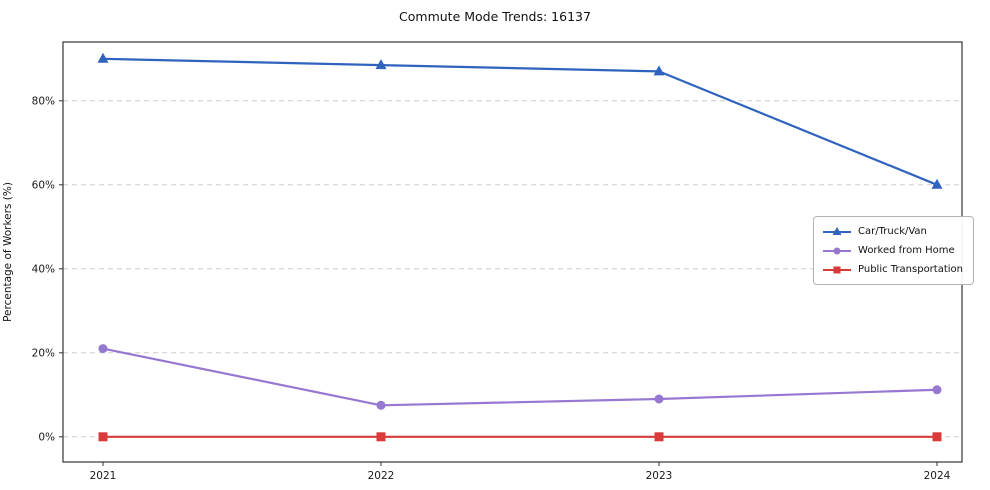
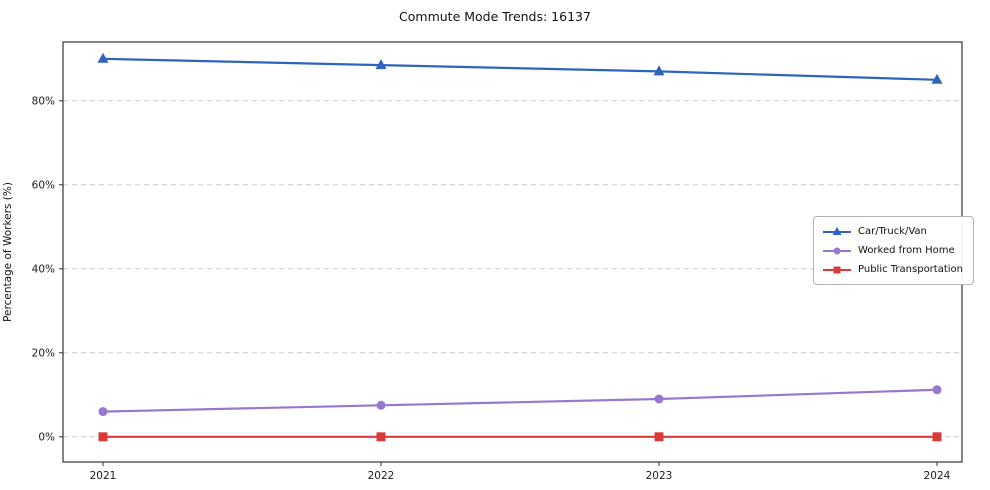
Worked from Home/2021: 21% -> 6%
Car/Truck/Van/2024: 60% -> 85%
